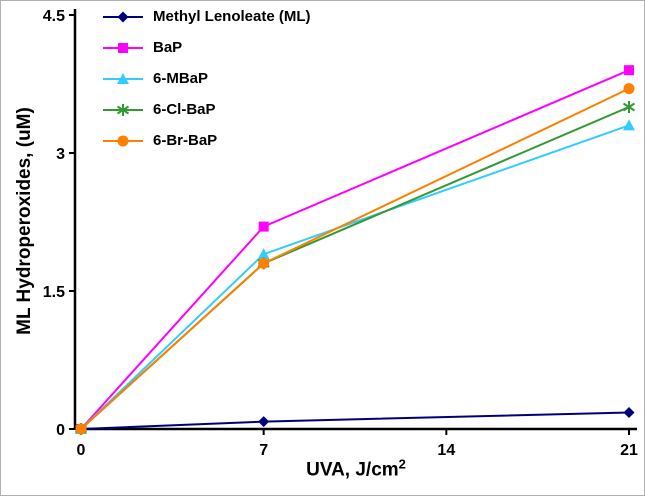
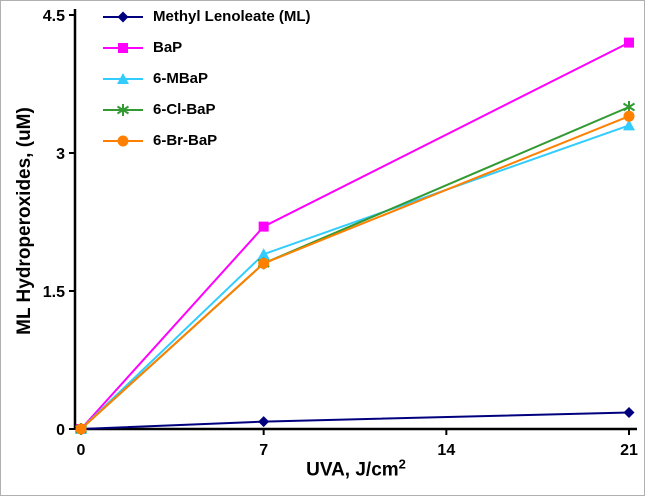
BaP/21: 3.9 -> 4.2
6-Br-BaP/21: 3.7 -> 3.4
